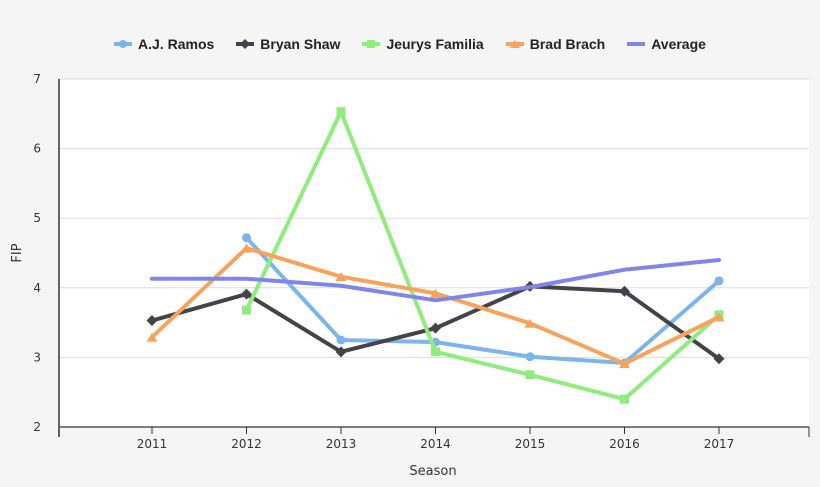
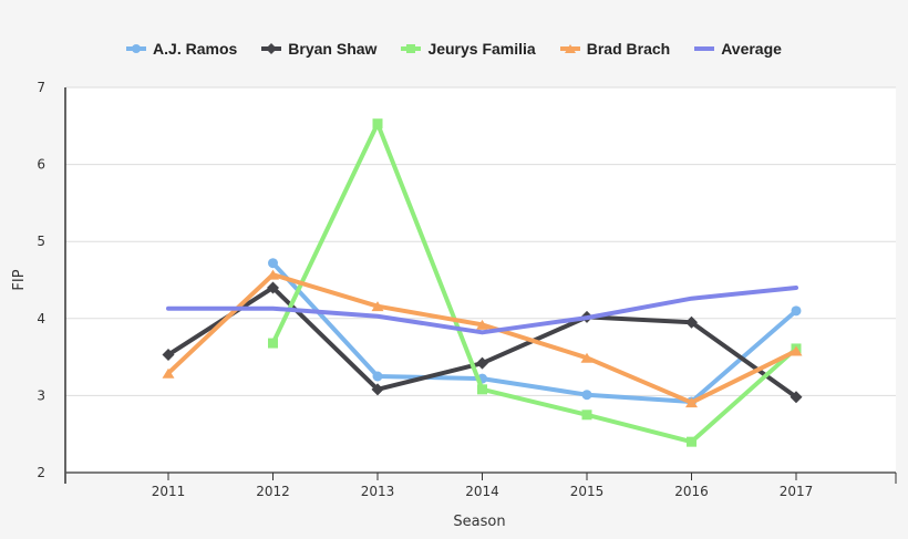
Bryan Shaw/2012: 3.9 -> 4.4
